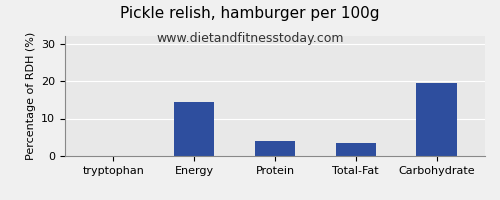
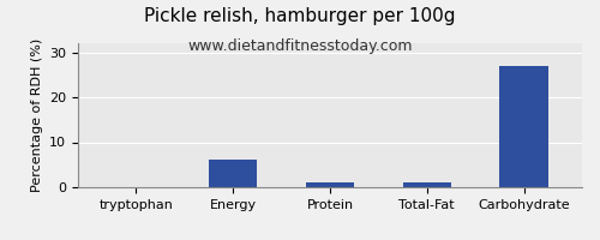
Energy: 14.5 -> 6.2
Protein: 4.0 -> 1.0
Total-Fat: 3.5 -> 1.1
Carbohydrate: 19.5 -> 27.0
